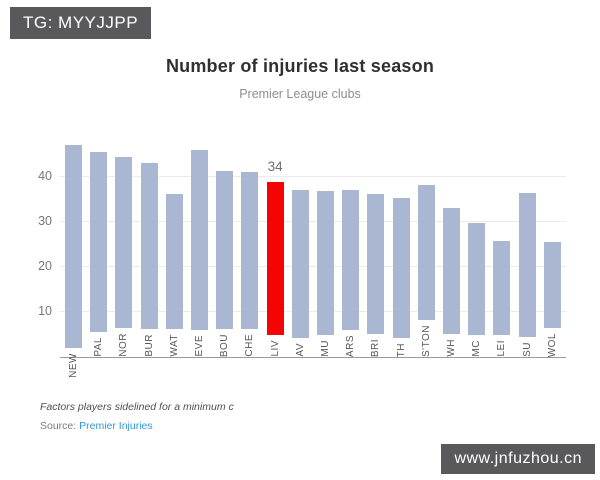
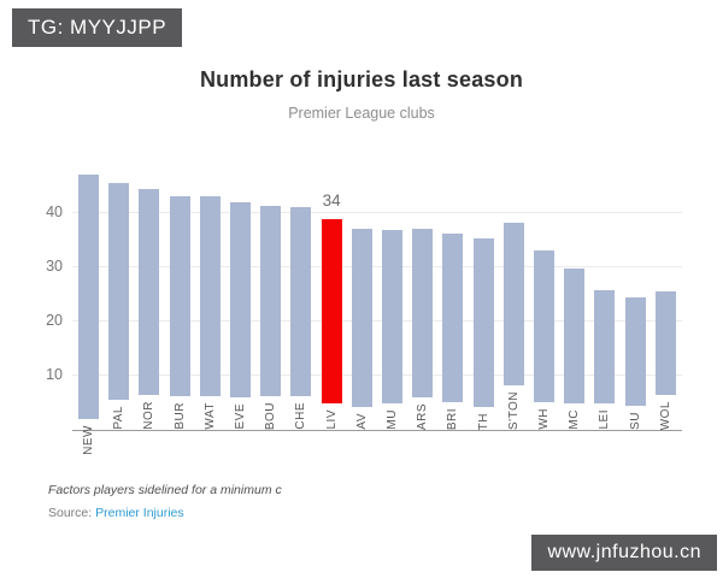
WAT: 30 -> 37
EVE: 40 -> 36
SU: 32 -> 20
